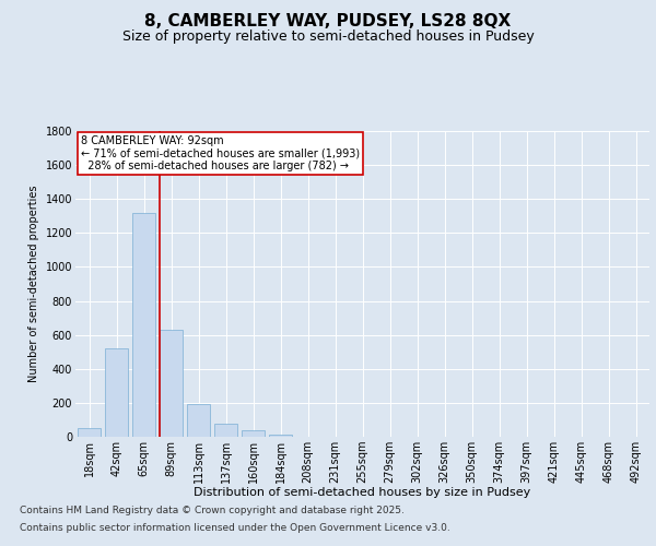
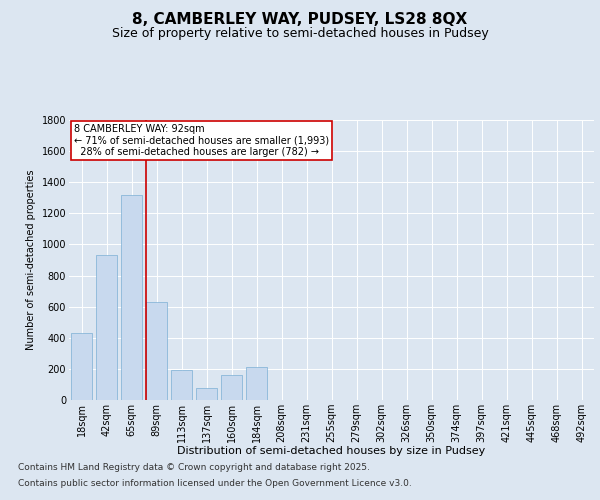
18sqm: 50 -> 430
42sqm: 520 -> 930
160sqm: 40 -> 160
184sqm: 20 -> 210
